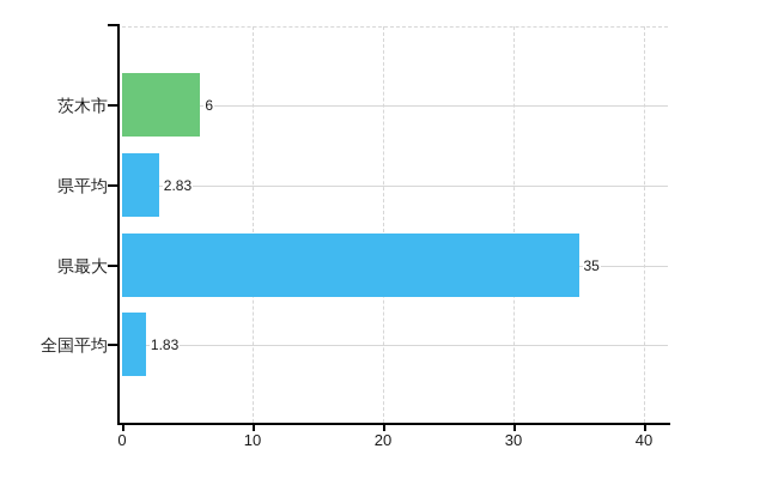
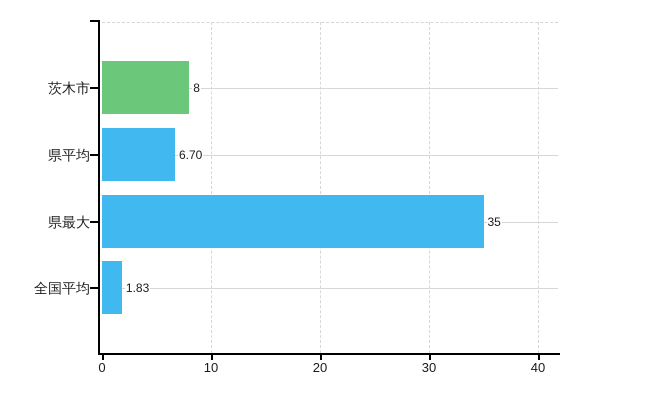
茨木市: 6 -> 8
県平均: 2.83 -> 6.70
